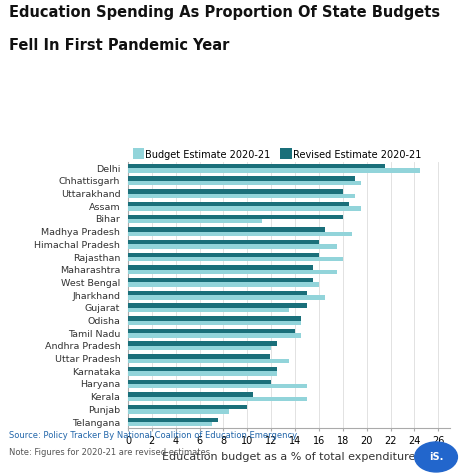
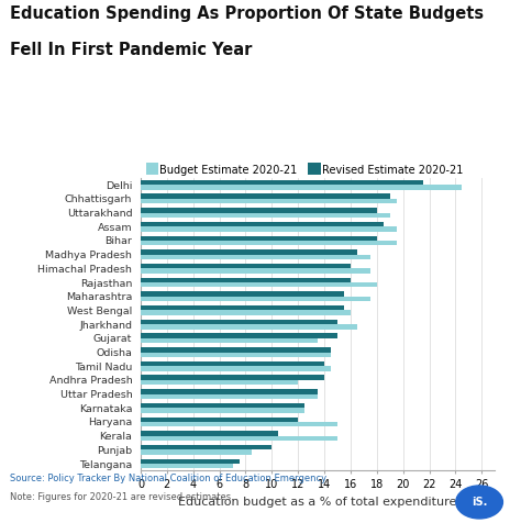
Budget Estimate 2020-21/Bihar: 11.2 -> 19.5
Budget Estimate 2020-21/Madhya Pradesh: 18.8 -> 17.5
Revised Estimate 2020-21/Andhra Pradesh: 12.5 -> 14.0
Revised Estimate 2020-21/Uttar Pradesh: 11.9 -> 13.5
